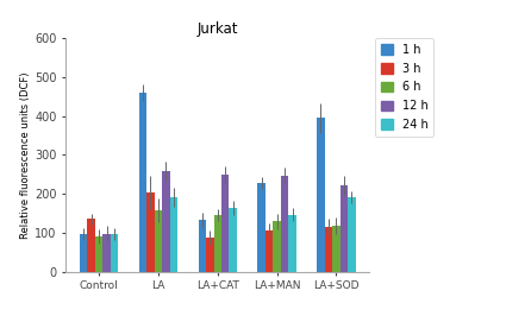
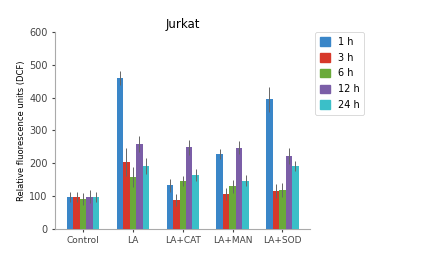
3 h/Control: 135 -> 97
